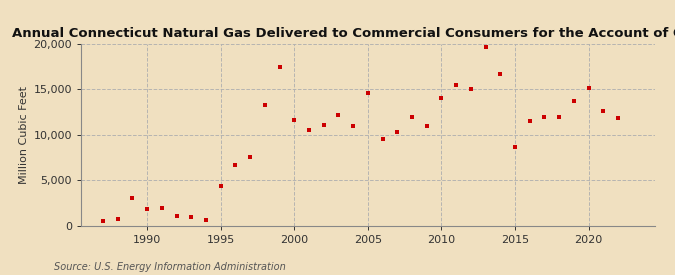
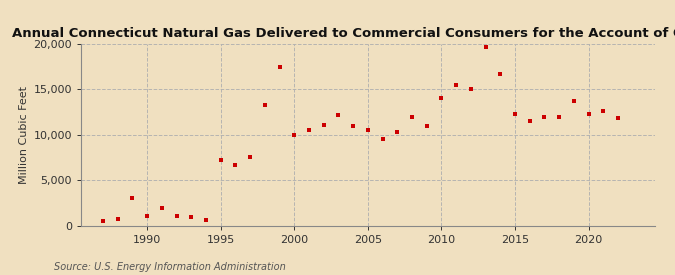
1990: 1,800 -> 1,100
1995: 4,400 -> 7,200
2000: 11,600 -> 10,000
2005: 14,600 -> 10,500
2015: 8,600 -> 12,300
2020: 15,200 -> 12,300
